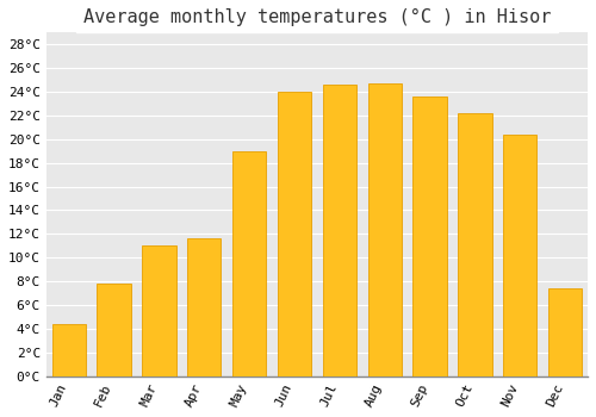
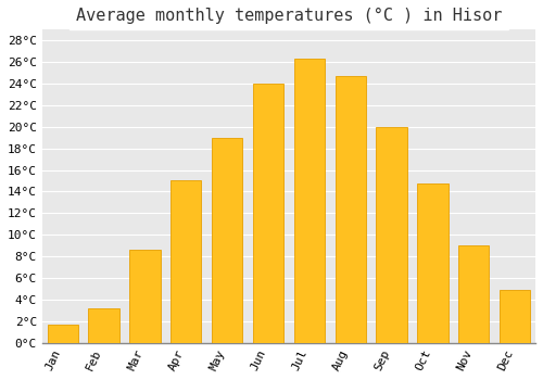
Jan: 4.4°C -> 1.7°C
Feb: 7.8°C -> 3.2°C
Mar: 11.0°C -> 8.6°C
Apr: 11.6°C -> 15.0°C
Jul: 24.6°C -> 26.3°C
Sep: 23.6°C -> 20.0°C
Oct: 22.2°C -> 14.7°C
Nov: 20.4°C -> 9.0°C
Dec: 7.4°C -> 4.9°C
